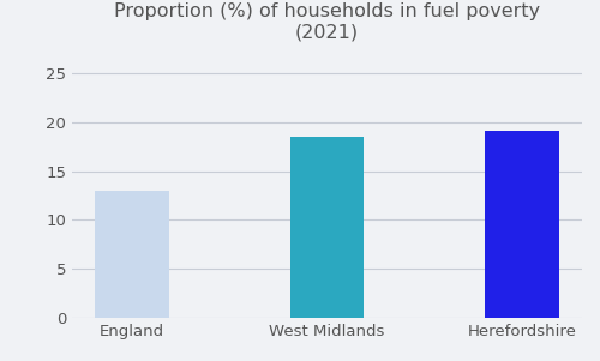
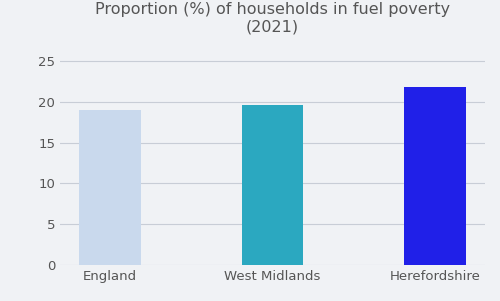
England: 13.0 -> 19.0
West Midlands: 18.5 -> 19.6
Herefordshire: 19.2 -> 21.8
